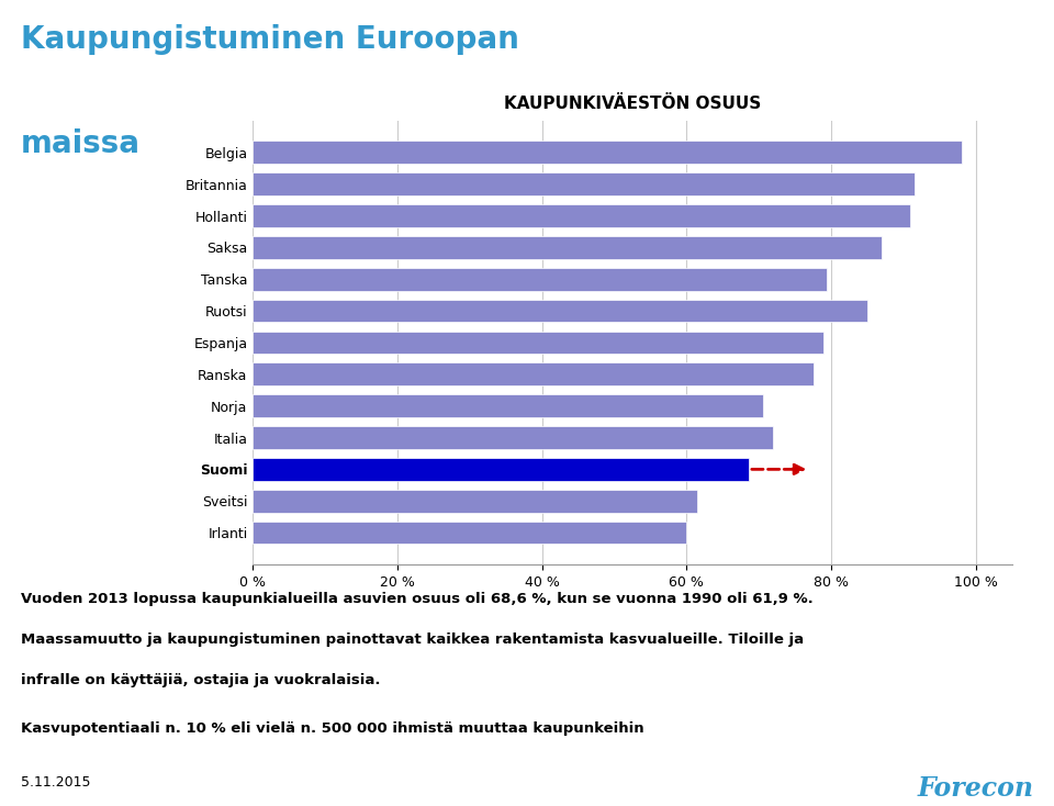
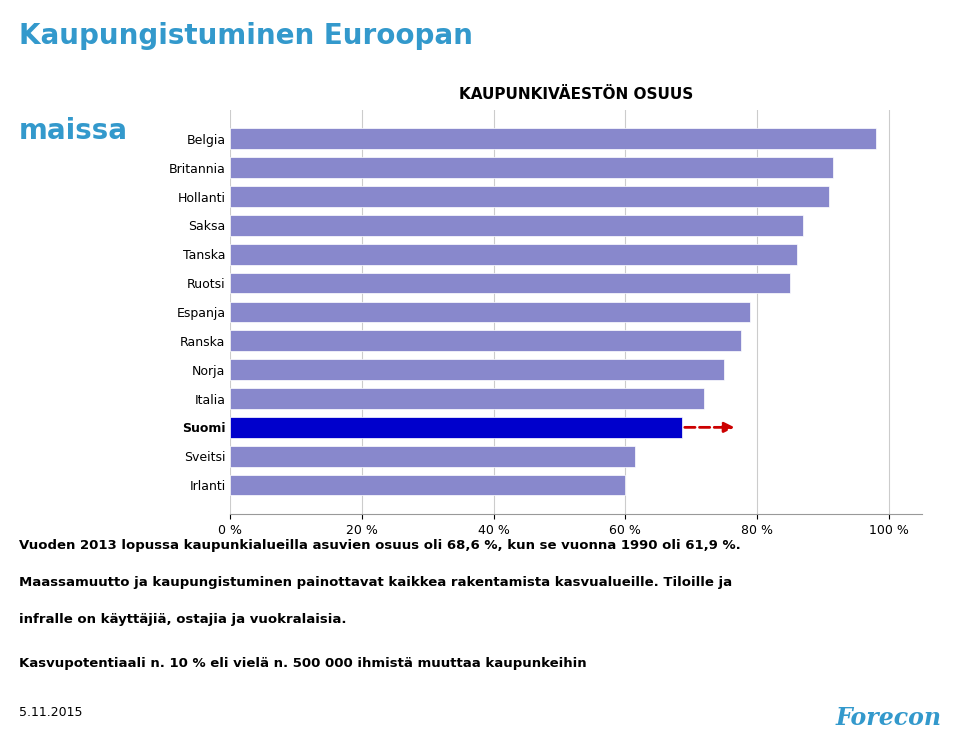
Tanska: 79.4 % -> 86.0 %
Norja: 70.6 % -> 75.0 %
